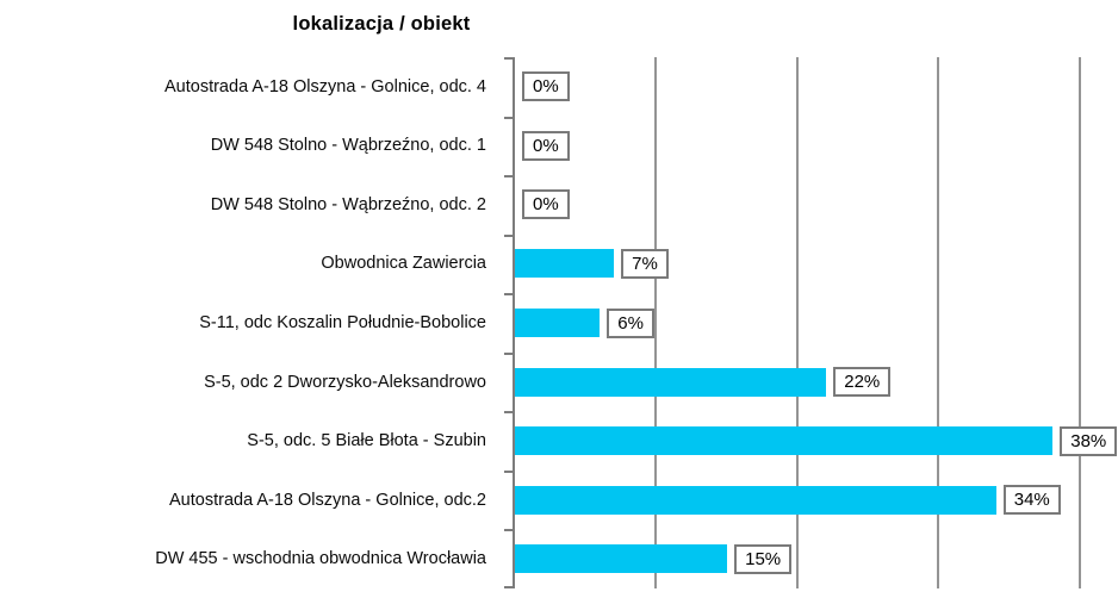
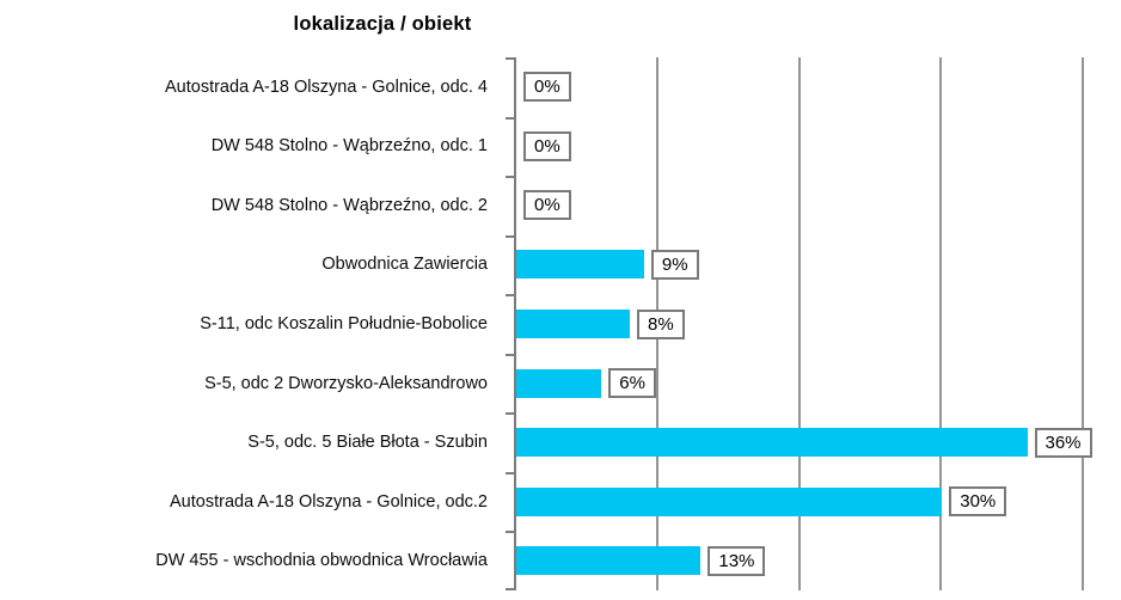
Obwodnica Zawiercia: 7% -> 9%
S-11, odc Koszalin Południe-Bobolice: 6% -> 8%
S-5, odc 2 Dworzysko-Aleksandrowo: 22% -> 6%
S-5, odc. 5 Białe Błota - Szubin: 38% -> 36%
Autostrada A-18 Olszyna - Golnice, odc.2: 34% -> 30%
DW 455 - wschodnia obwodnica Wrocławia: 15% -> 13%
